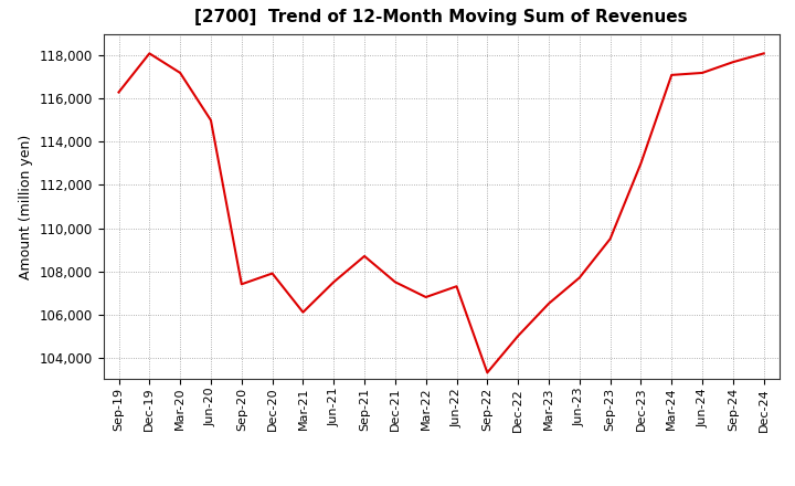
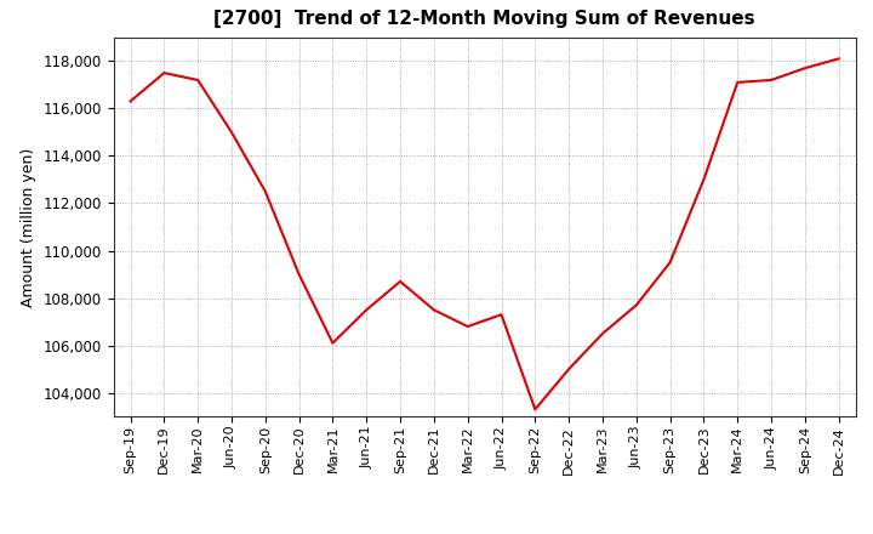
Dec-19: 118,100 -> 117,500
Sep-20: 107,400 -> 112,500
Dec-20: 107,900 -> 109,000
